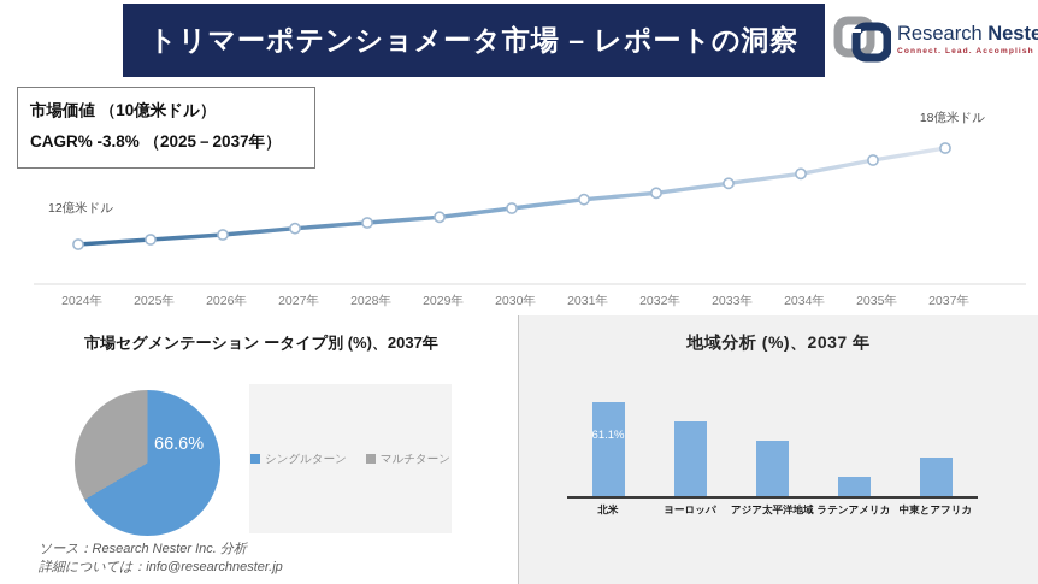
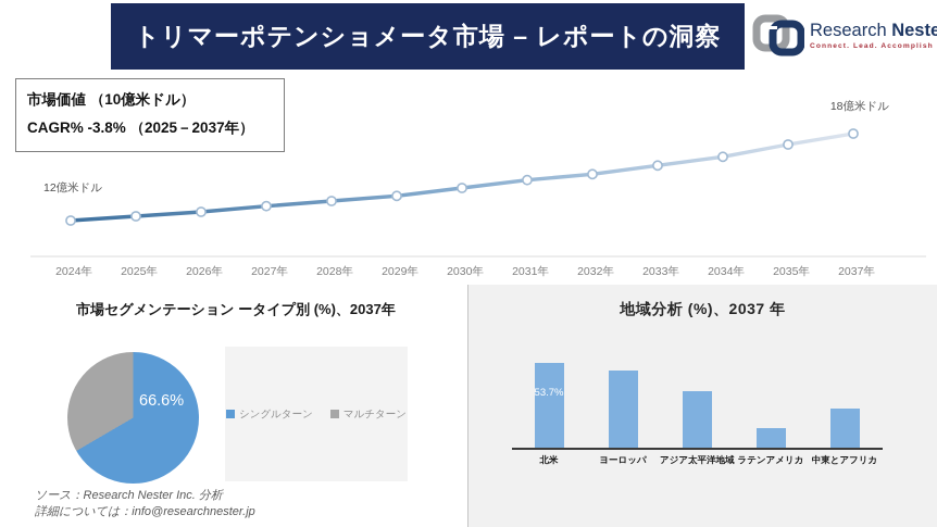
地域分析 (%)、2037 年/北米: 61.1% -> 53.7%
